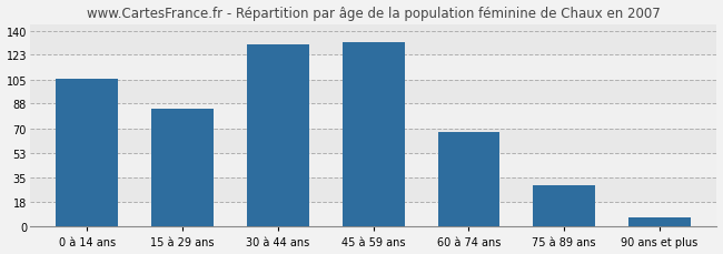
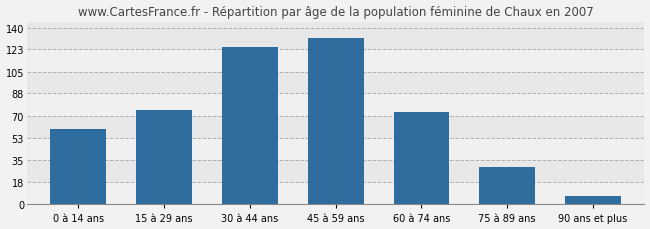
0 à 14 ans: 106 -> 60
15 à 29 ans: 84 -> 75
30 à 44 ans: 130 -> 125
60 à 74 ans: 68 -> 73
